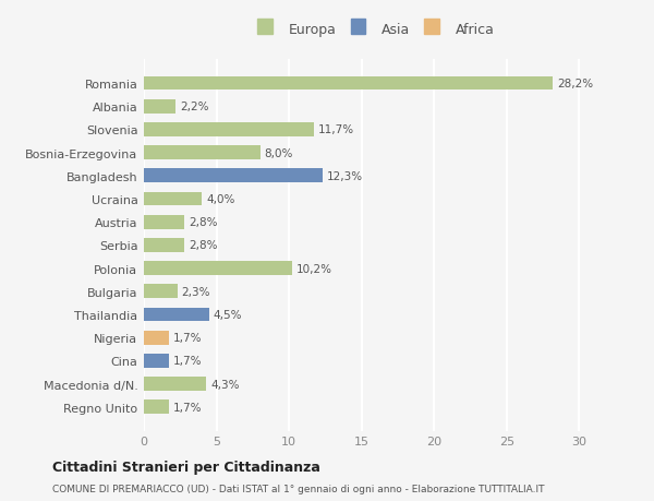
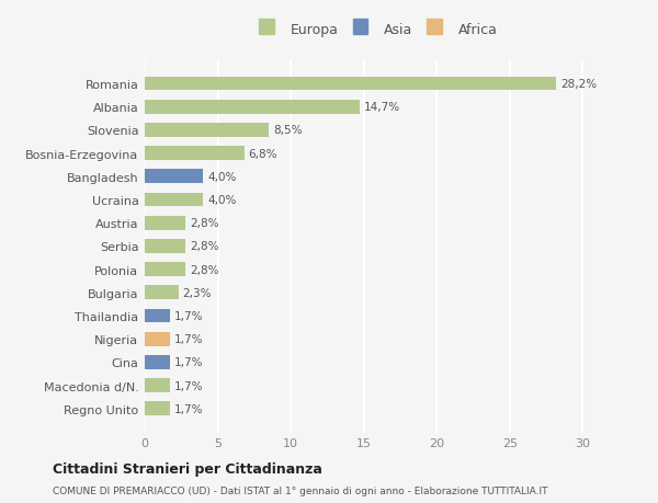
Albania: 2,2% -> 14,7%
Slovenia: 11,7% -> 8,5%
Bosnia-Erzegovina: 8,0% -> 6,8%
Bangladesh: 12,3% -> 4,0%
Polonia: 10,2% -> 2,8%
Thailandia: 4,5% -> 1,7%
Macedonia d/N.: 4,3% -> 1,7%
